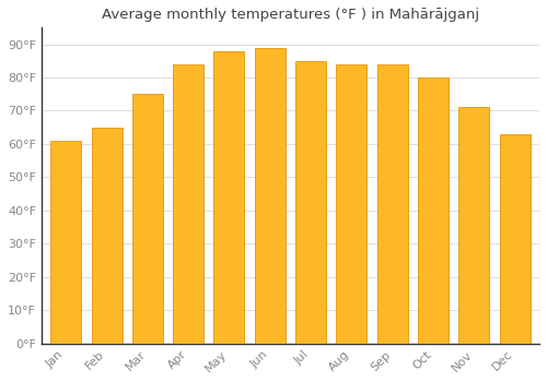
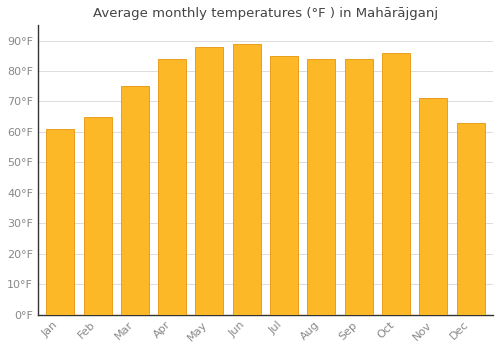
Oct: 80°F -> 86°F
